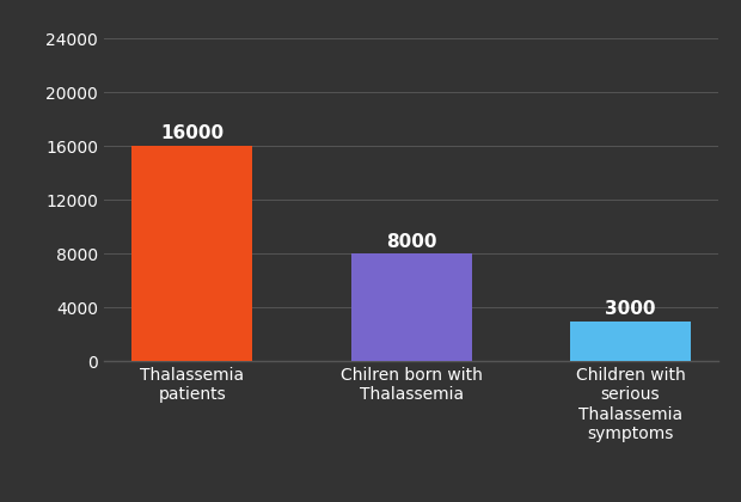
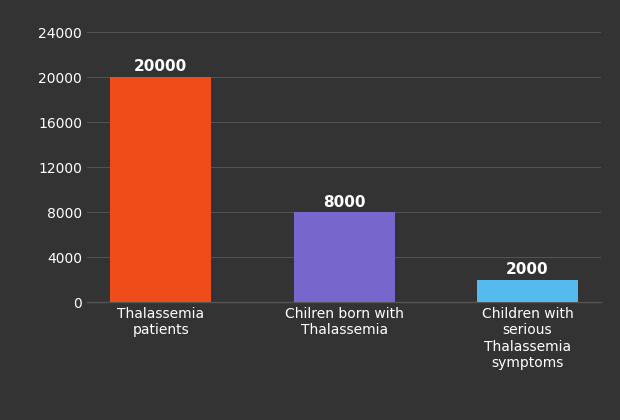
Thalassemia patients: 16000 -> 20000
Children with serious Thalassemia symptoms: 3000 -> 2000
